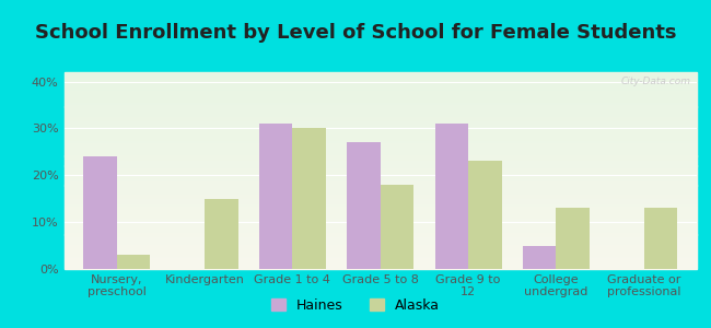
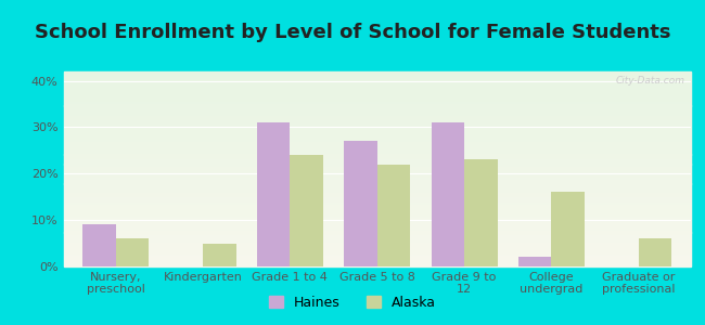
Haines/Nursery, preschool: 24% -> 9%
Alaska/Nursery, preschool: 3% -> 6%
Alaska/Kindergarten: 15% -> 5%
Alaska/Grade 1 to 4: 30% -> 24%
Alaska/Grade 5 to 8: 18% -> 22%
Haines/College undergrad: 5% -> 2%
Alaska/College undergrad: 13% -> 16%
Alaska/Graduate or professional: 13% -> 6%
